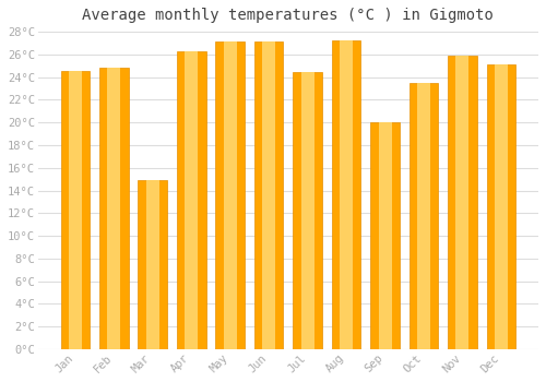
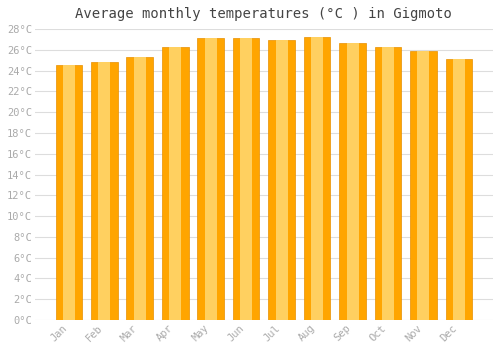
Mar: 14.9°C -> 25.3°C
Jul: 24.4°C -> 26.9°C
Sep: 20.0°C -> 26.7°C
Oct: 23.5°C -> 26.3°C
